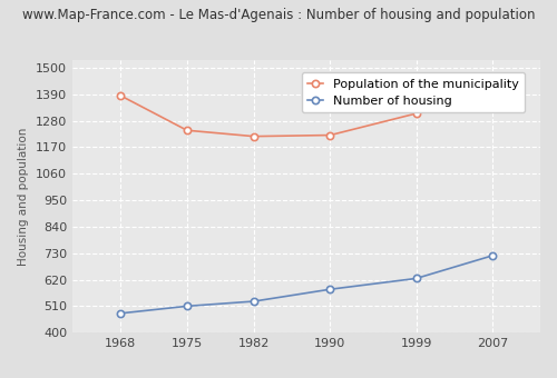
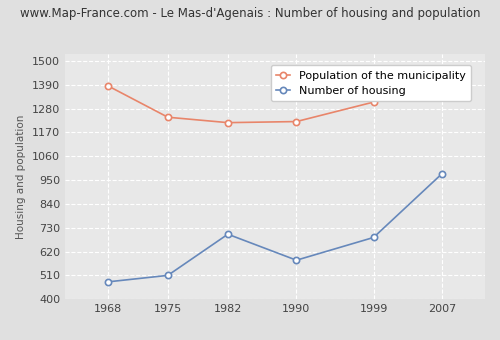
Number of housing/1982: 530 -> 700
Number of housing/1999: 625 -> 685
Number of housing/2007: 720 -> 980
